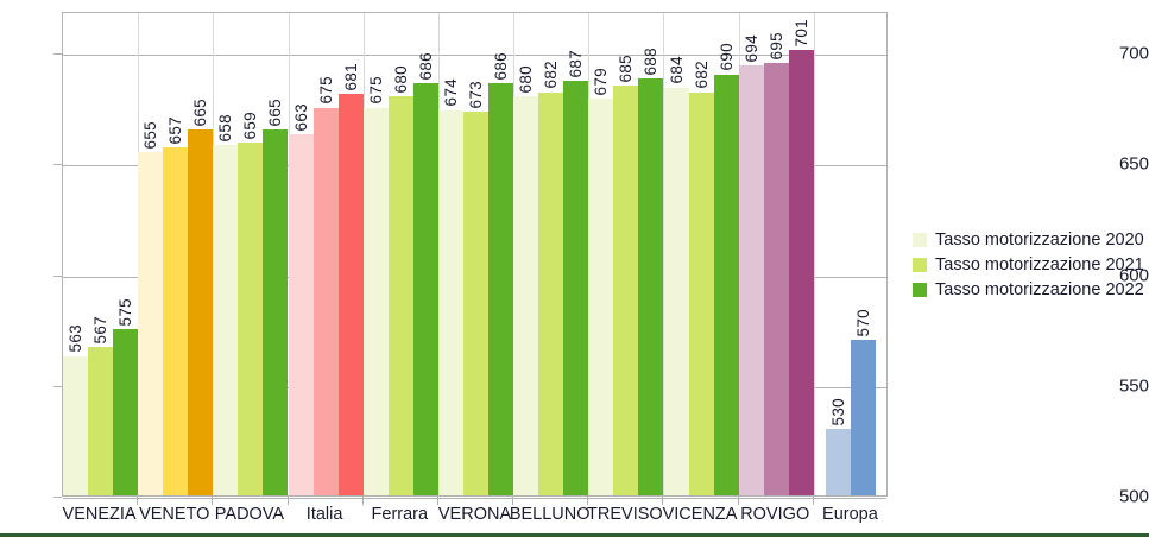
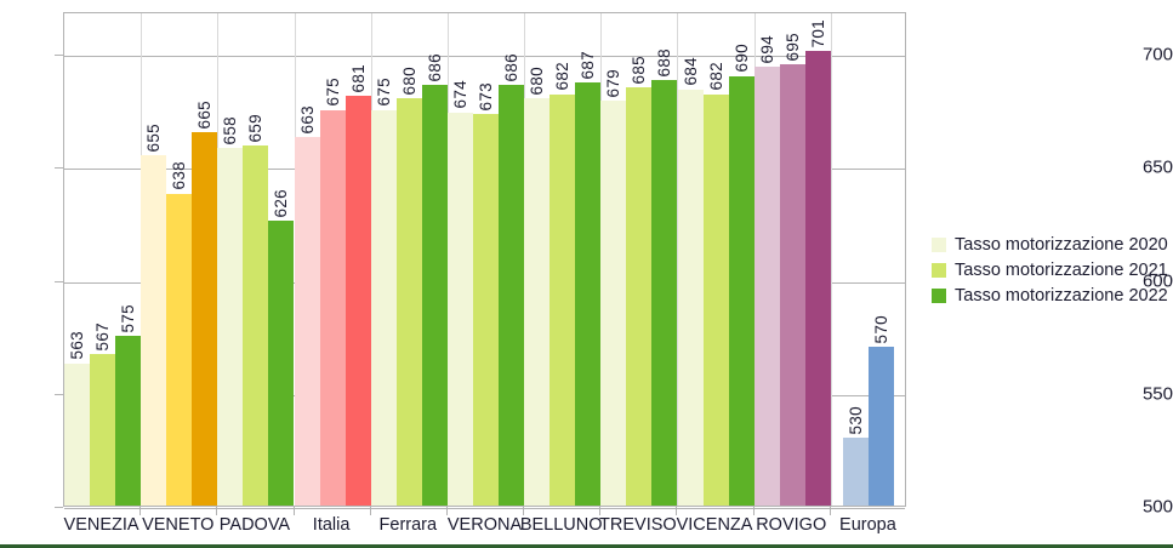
Tasso motorizzazione 2021/VENETO: 657 -> 638
Tasso motorizzazione 2022/PADOVA: 665 -> 626
